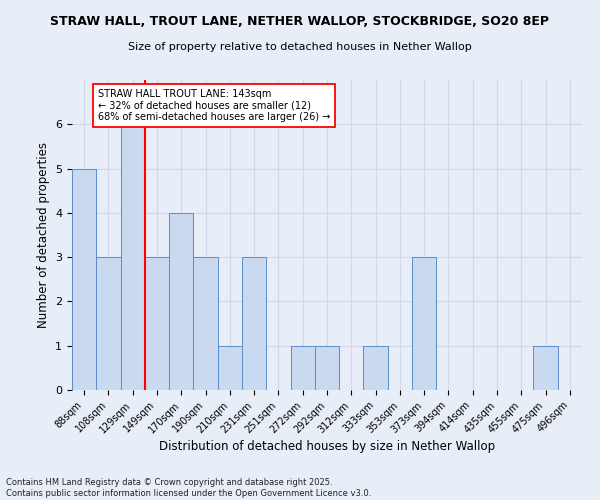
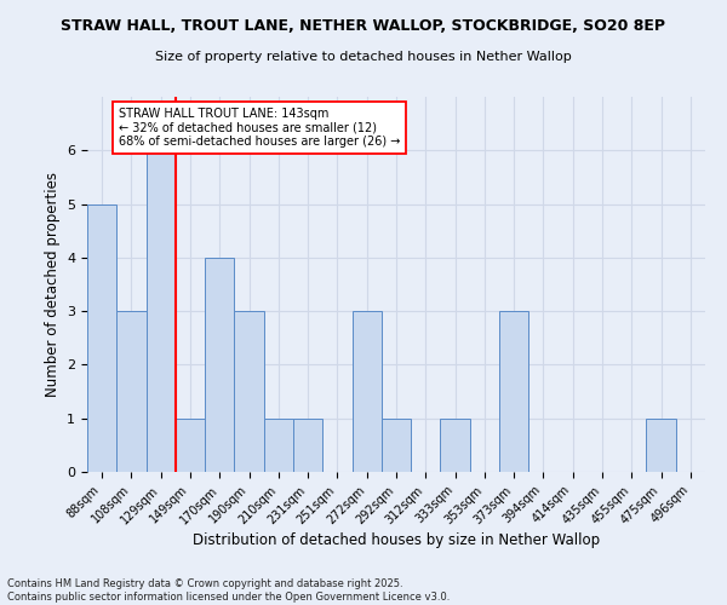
149sqm: 3 -> 1
231sqm: 3 -> 1
272sqm: 1 -> 3
